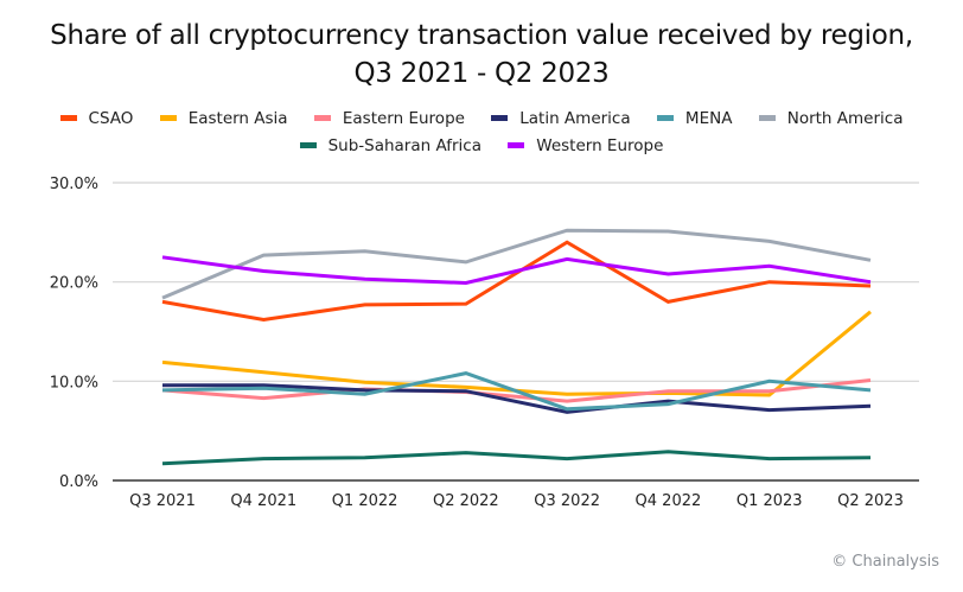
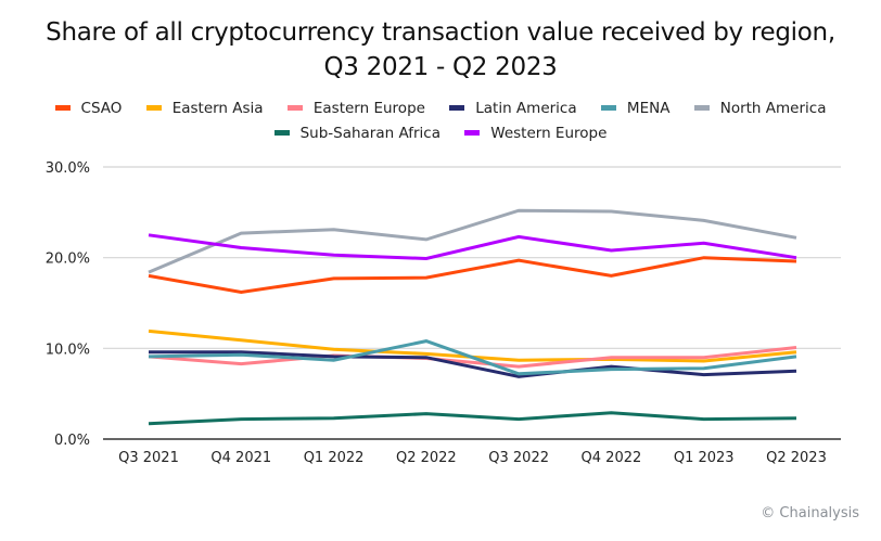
CSAO/Q3 2022: 24% -> 20%
MENA/Q1 2023: 10% -> 8%
Eastern Asia/Q2 2023: 17% -> 10%
